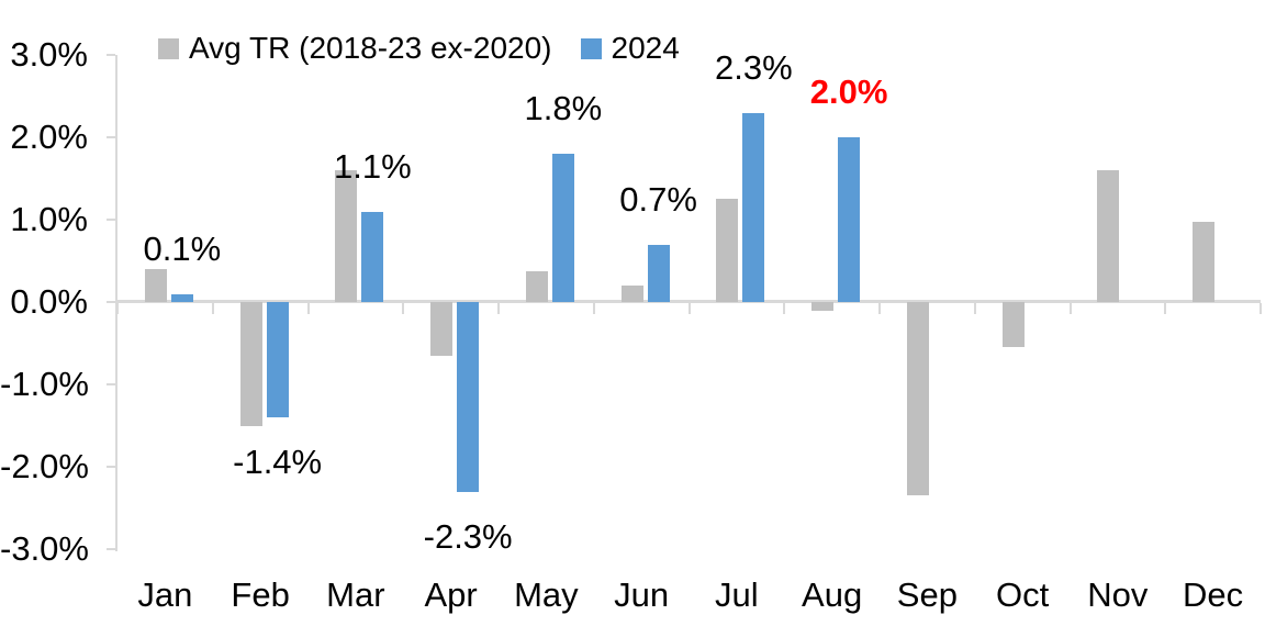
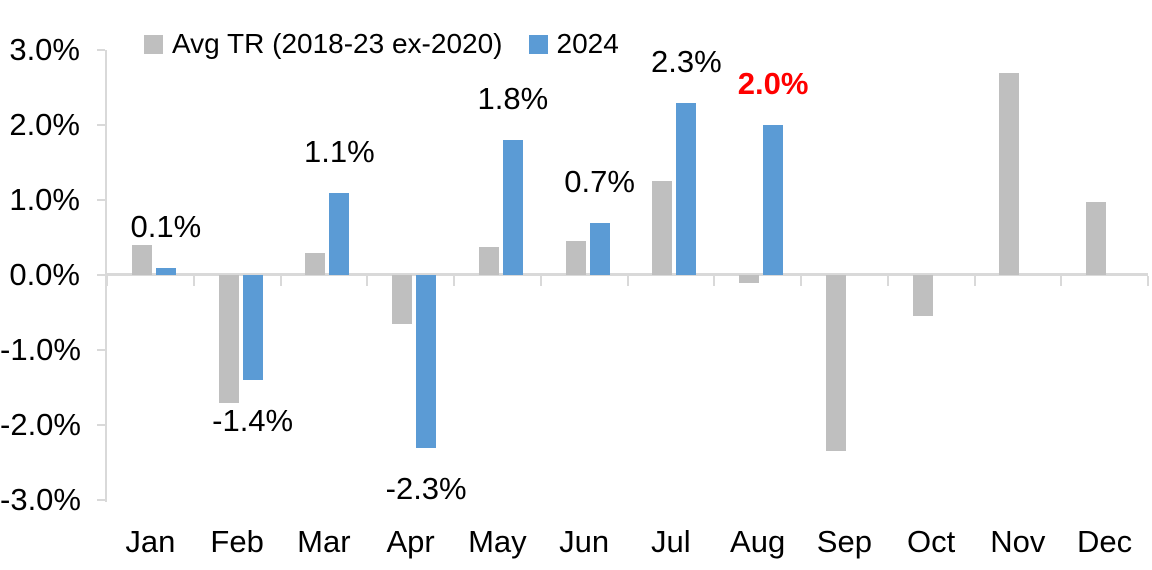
Avg TR (2018-23 ex-2020)/Feb: -1.5% -> -1.7%
Avg TR (2018-23 ex-2020)/Mar: 1.6% -> 0.3%
Avg TR (2018-23 ex-2020)/Jun: 0.2% -> 0.5%
Avg TR (2018-23 ex-2020)/Nov: 1.6% -> 2.7%
